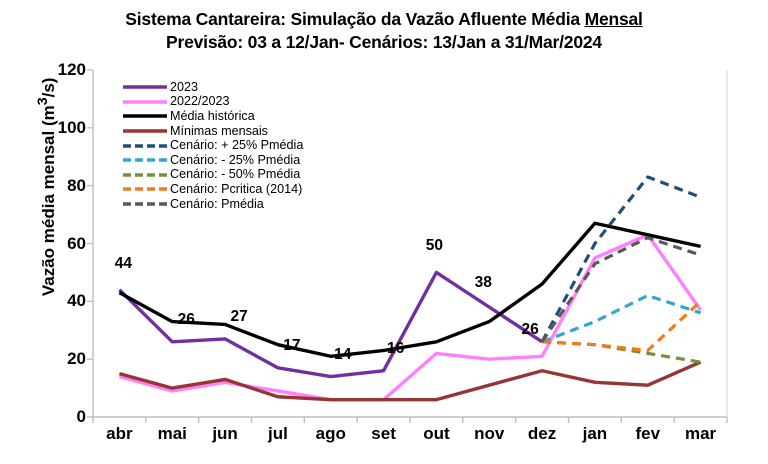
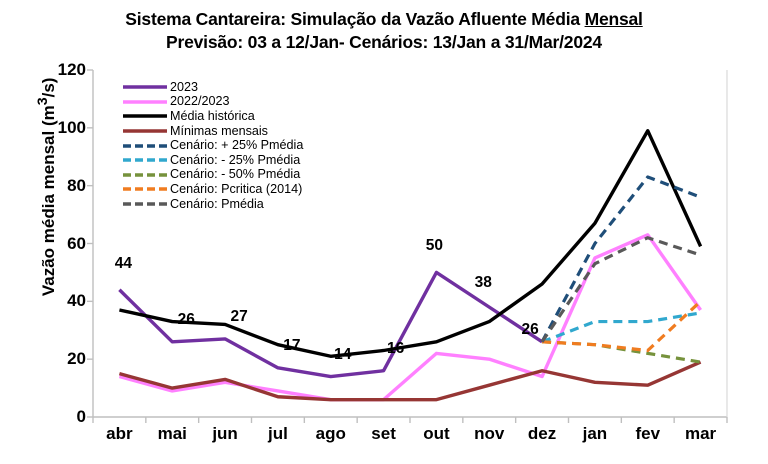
Média histórica/abr: 43 -> 37
2022/2023/dez: 21 -> 14
Média histórica/fev: 63 -> 99
Cenário: - 25% Pmédia/fev: 42 -> 33
